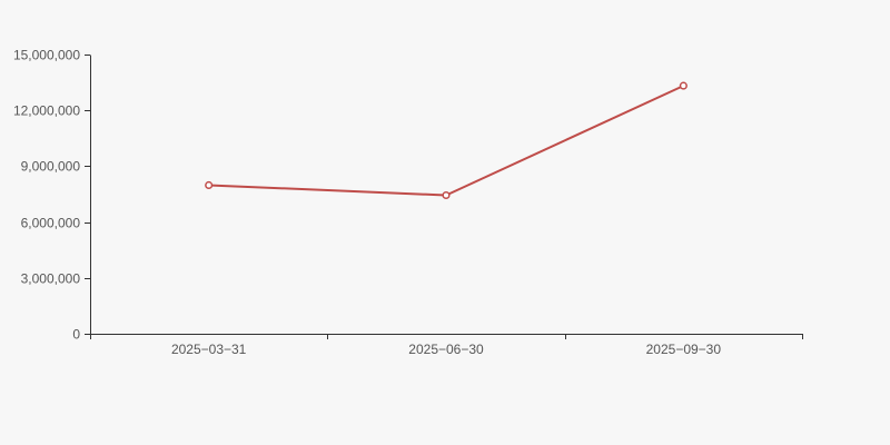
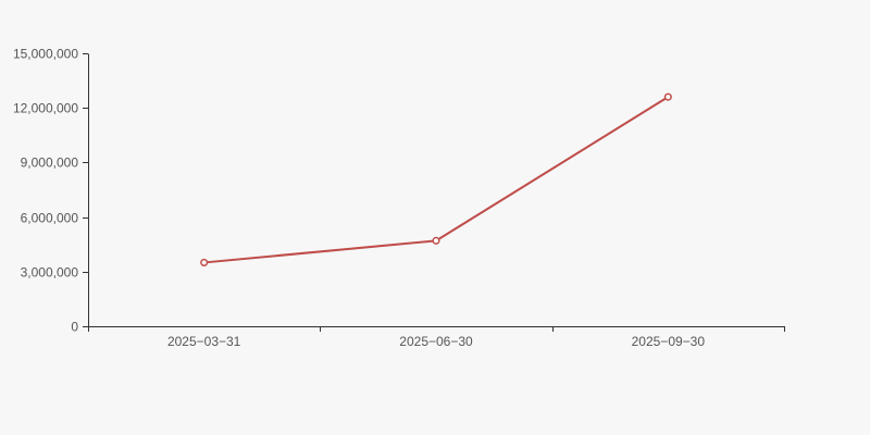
2025−03−31: 8000000 -> 3500000
2025−06−30: 7400000 -> 4700000
2025−09−30: 13300000 -> 12600000
